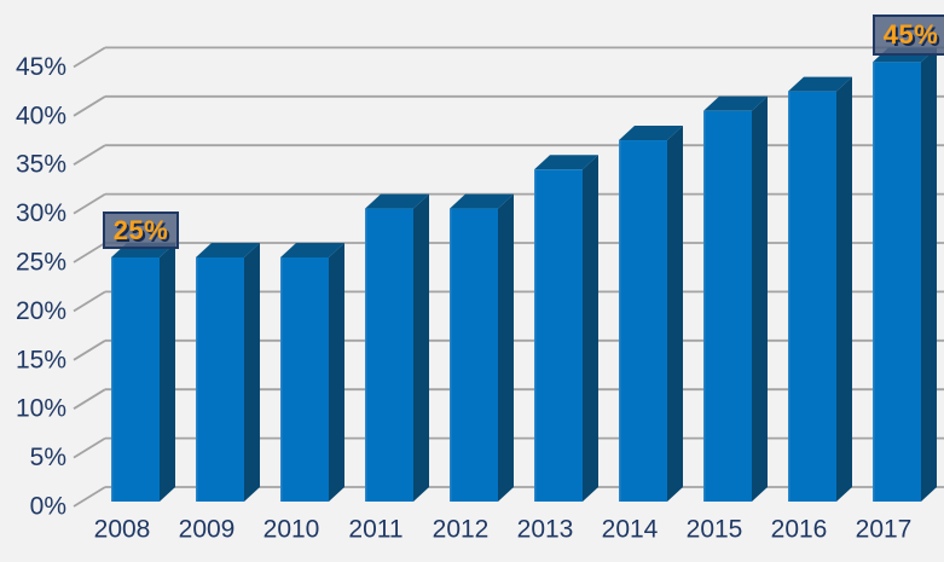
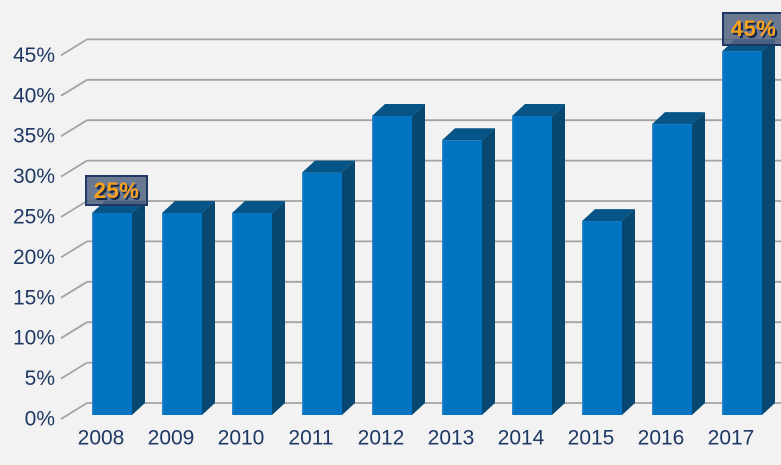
2012: 30% -> 37%
2015: 40% -> 24%
2016: 42% -> 36%
